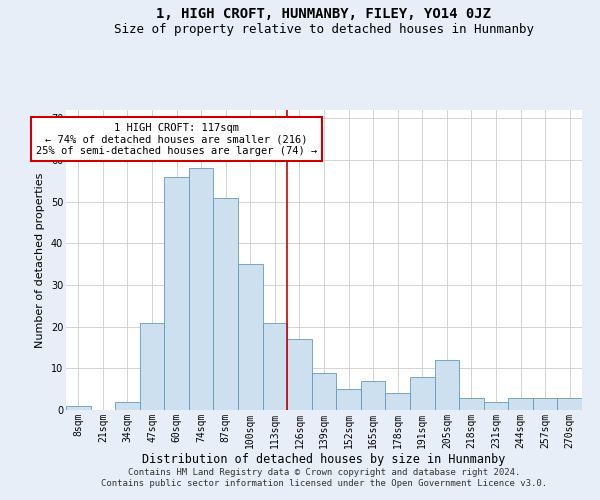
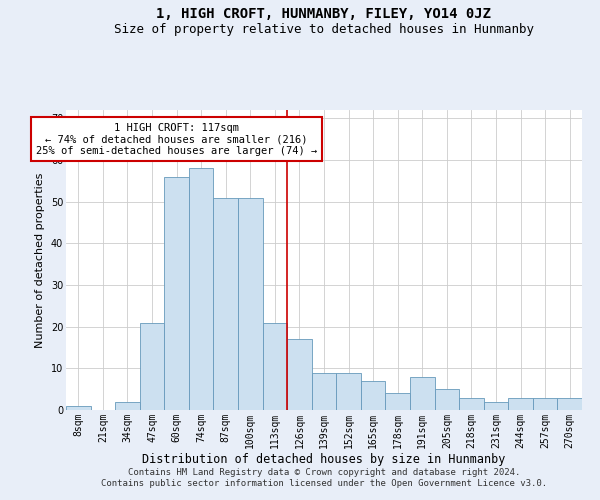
100sqm: 35 -> 51
152sqm: 5 -> 9
205sqm: 12 -> 5
